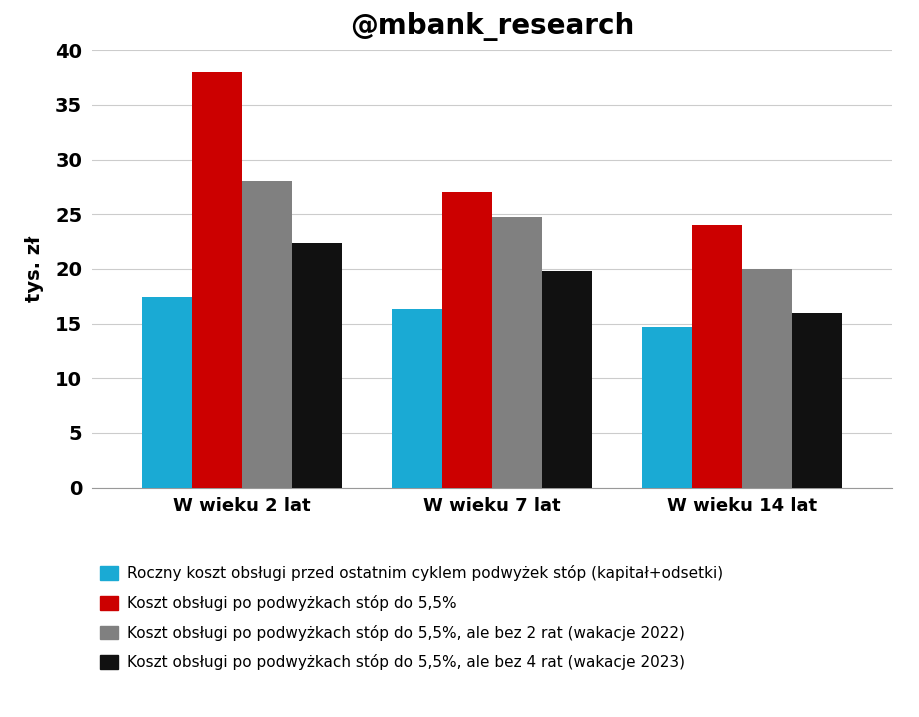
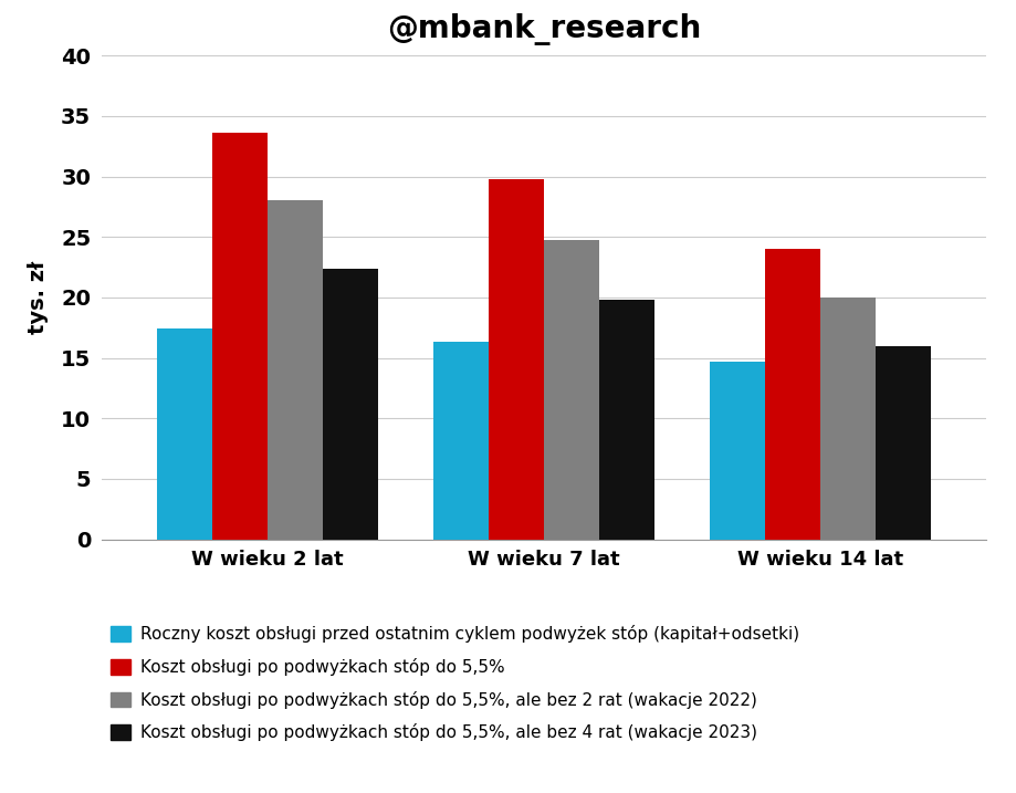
Koszt obsługi po podwyżkach stóp do 5,5%/W wieku 2 lat: 38.0 -> 33.6
Koszt obsługi po podwyżkach stóp do 5,5%/W wieku 7 lat: 27.0 -> 29.8
